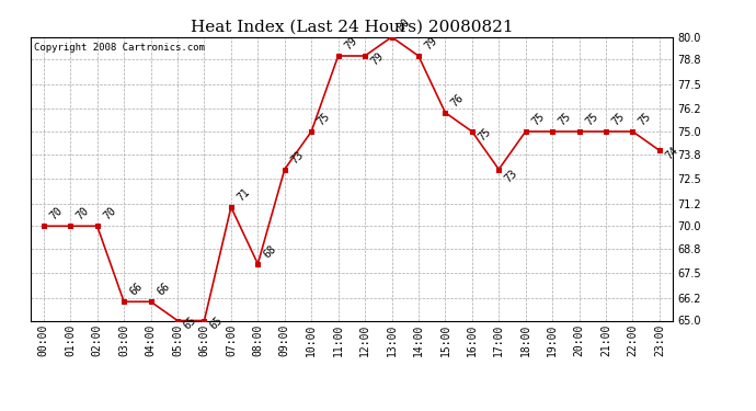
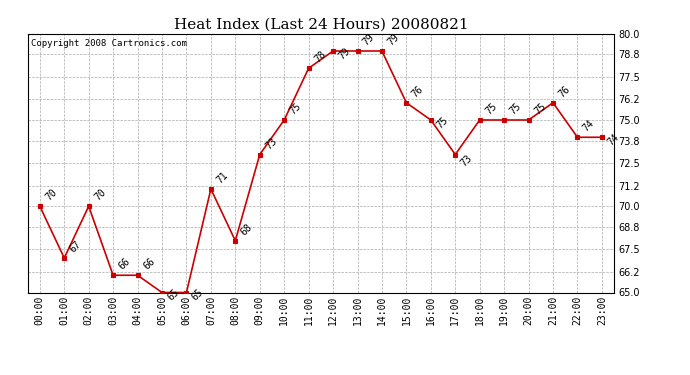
01:00: 70 -> 67
11:00: 79 -> 78
13:00: 80 -> 79
21:00: 75 -> 76
22:00: 75 -> 74
